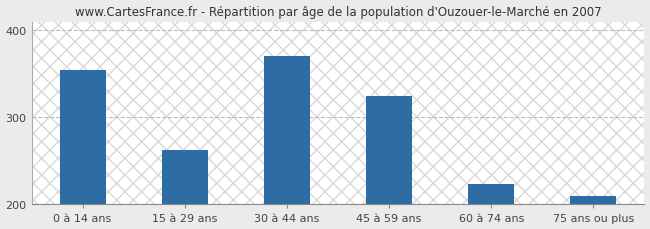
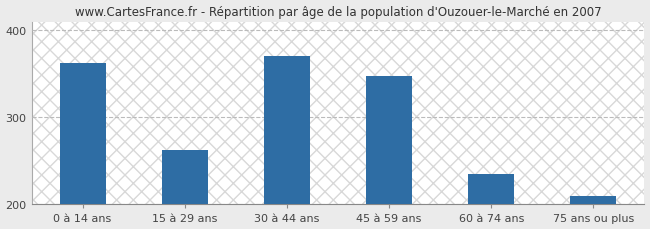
0 à 14 ans: 354 -> 362
45 à 59 ans: 324 -> 348
60 à 74 ans: 224 -> 235
